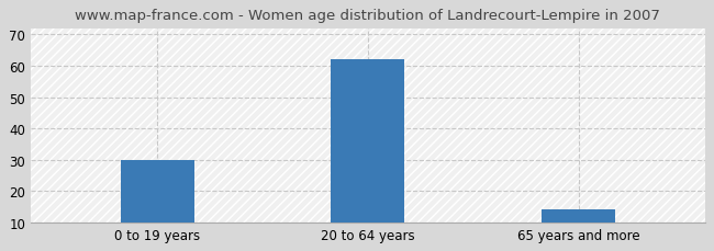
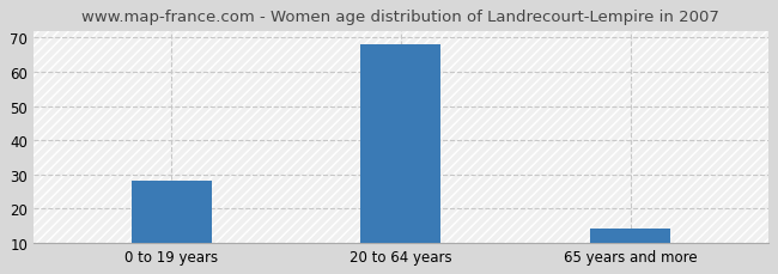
0 to 19 years: 30 -> 28
20 to 64 years: 62 -> 68
